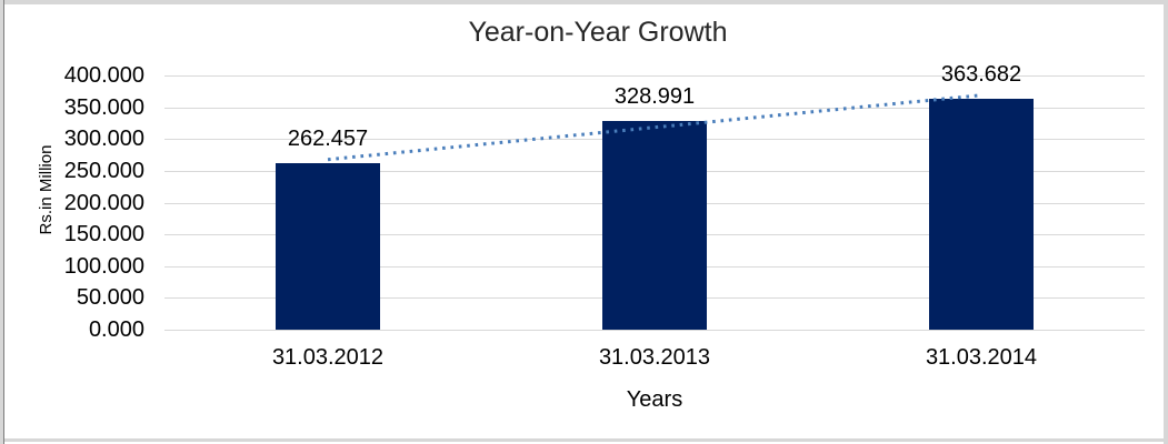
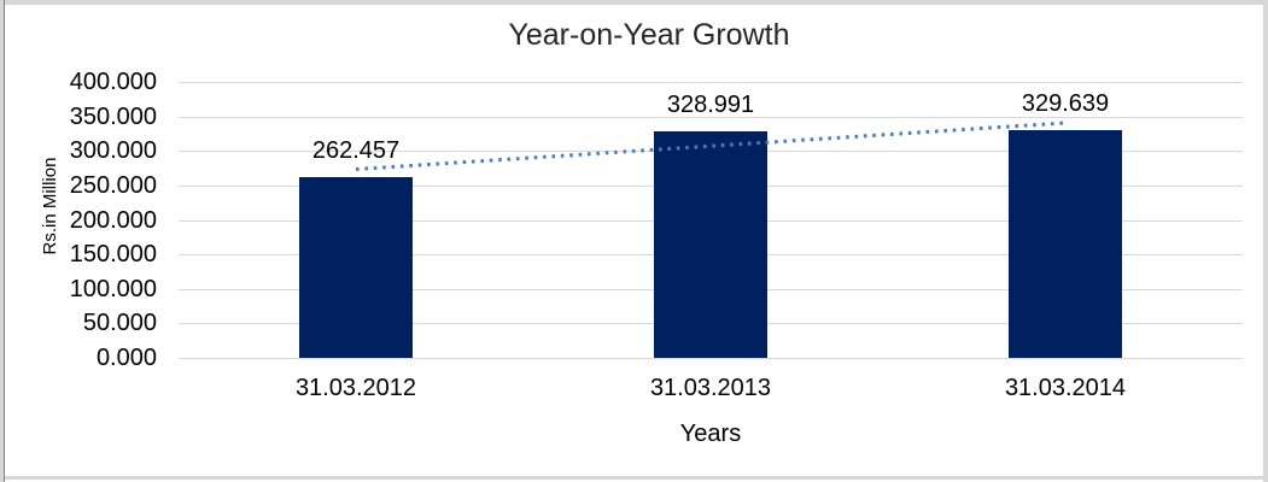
31.03.2014: 363.682 -> 329.639
